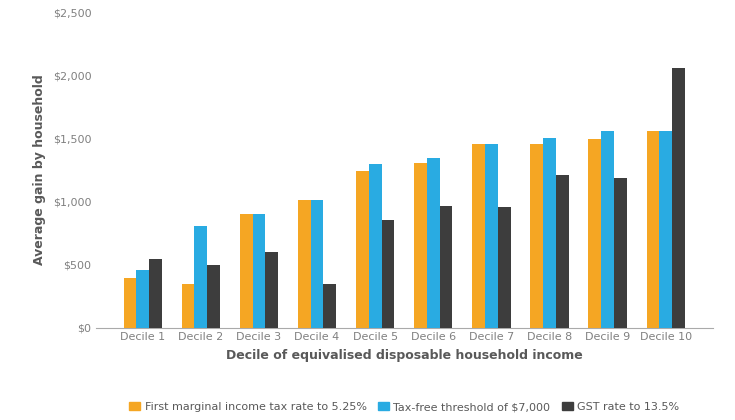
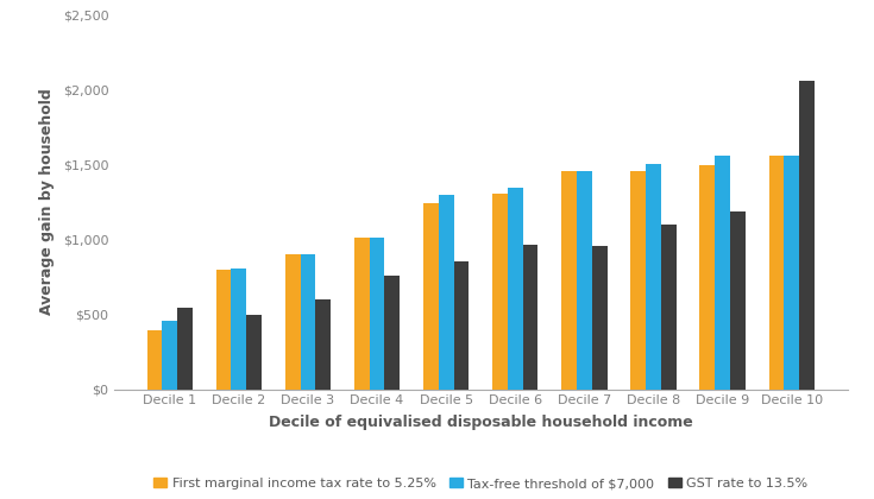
First marginal income tax rate to 5.25%/Decile 2: $350 -> $800
GST rate to 13.5%/Decile 4: $350 -> $760
GST rate to 13.5%/Decile 8: $1,210 -> $1,100
